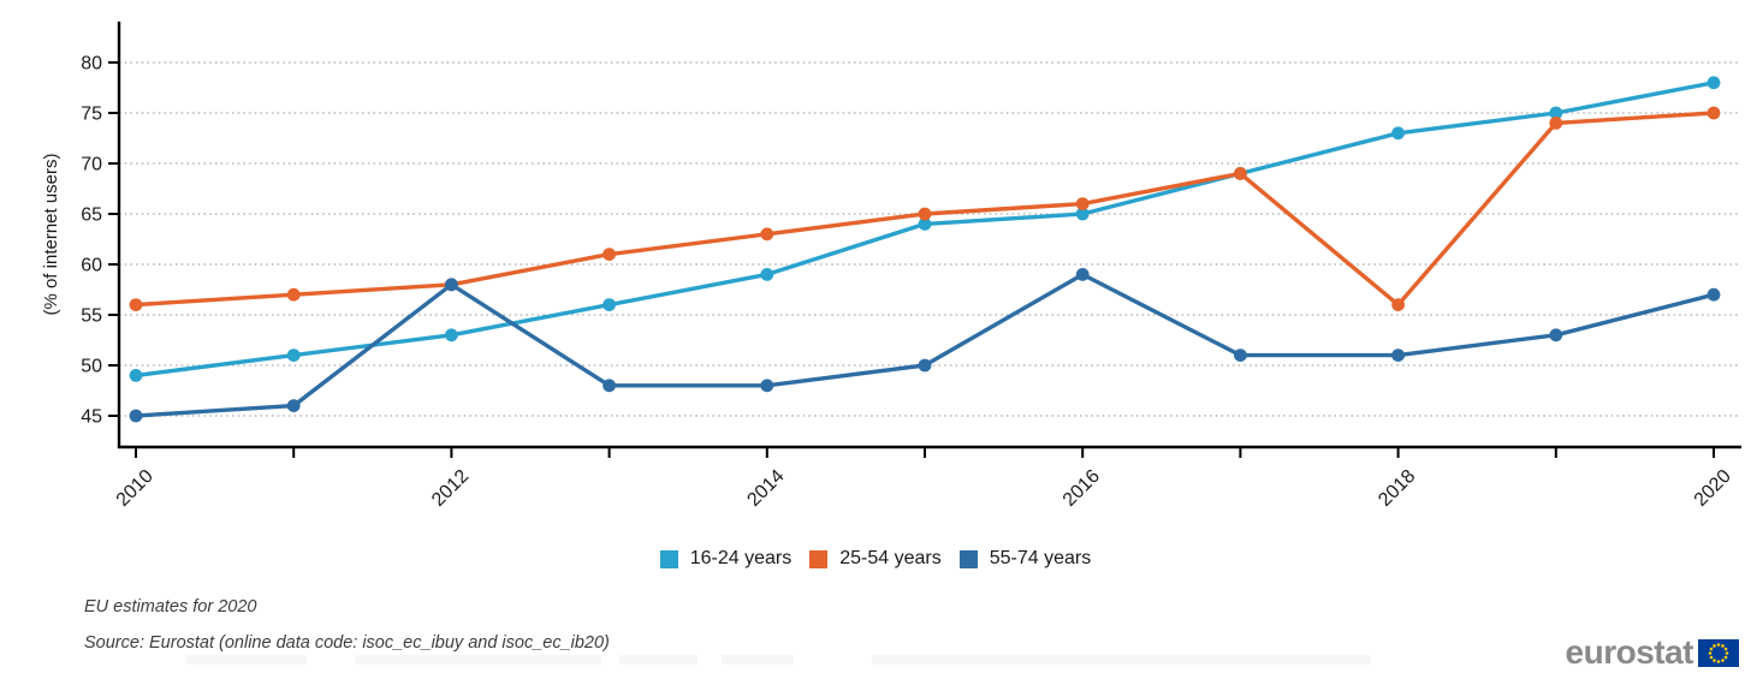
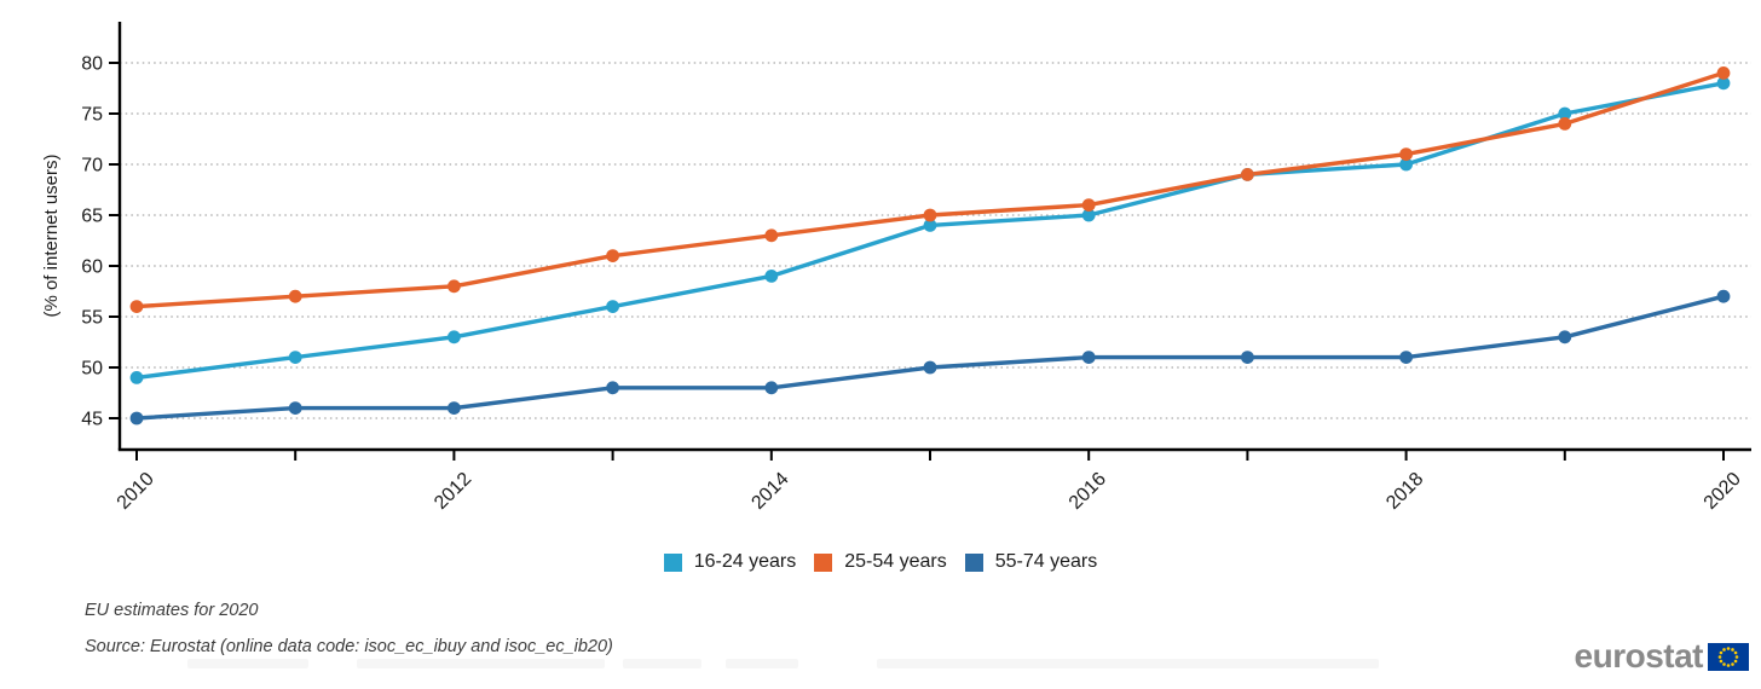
55-74 years/2012: 58 -> 46
55-74 years/2016: 59 -> 51
16-24 years/2018: 73 -> 70
25-54 years/2018: 56 -> 71
25-54 years/2020: 75 -> 79
